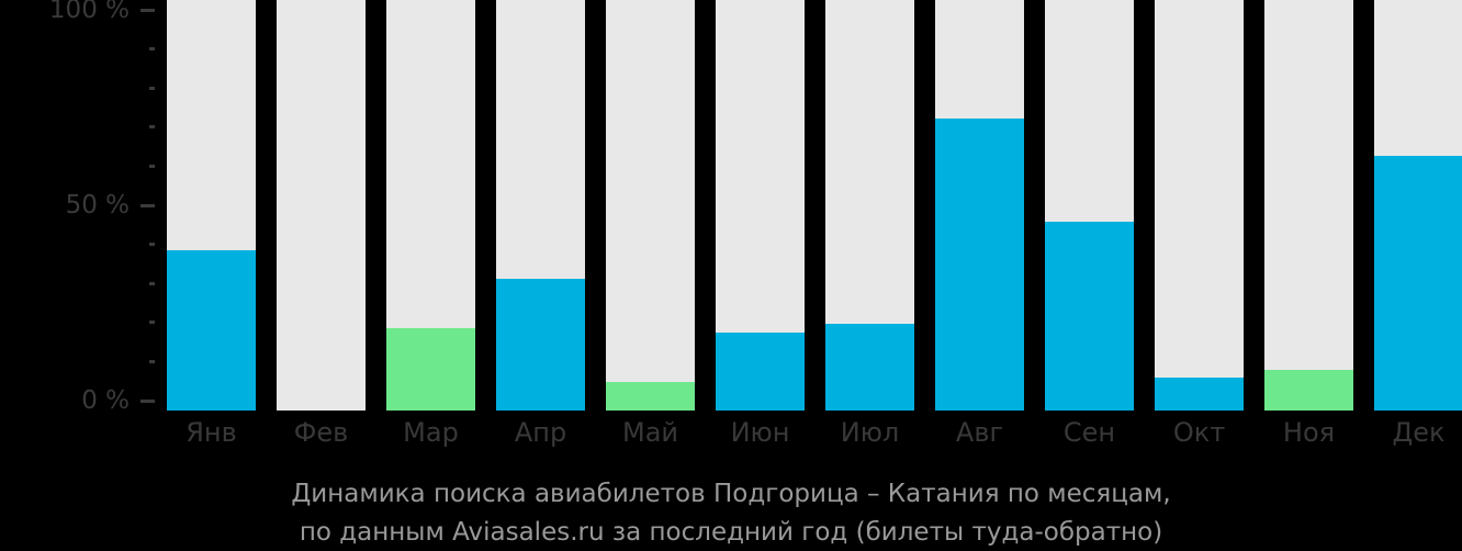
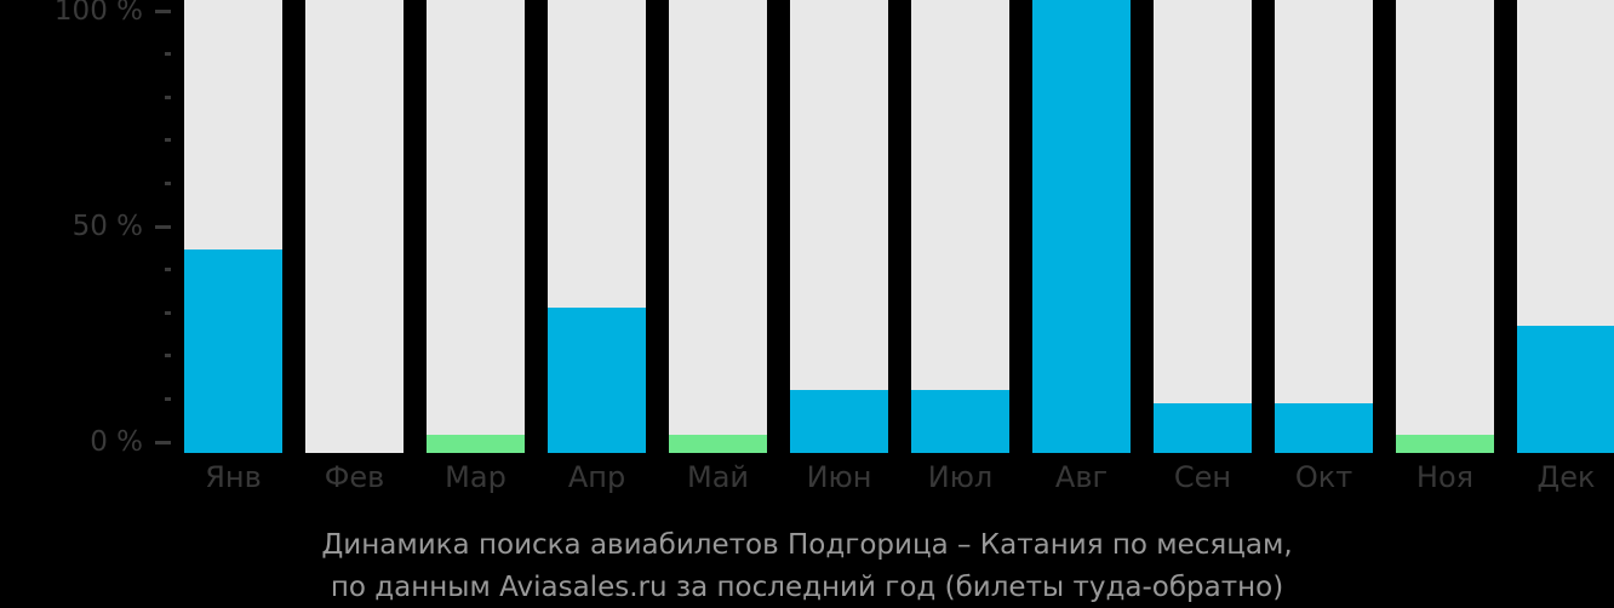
Янв: 39% -> 45%
Мар: 20% -> 4%
Май: 7% -> 4%
Июн: 19% -> 14%
Июл: 21% -> 14%
Авг: 71% -> 100%
Сен: 46% -> 11%
Окт: 8% -> 11%
Ноя: 10% -> 4%
Дек: 62% -> 28%
